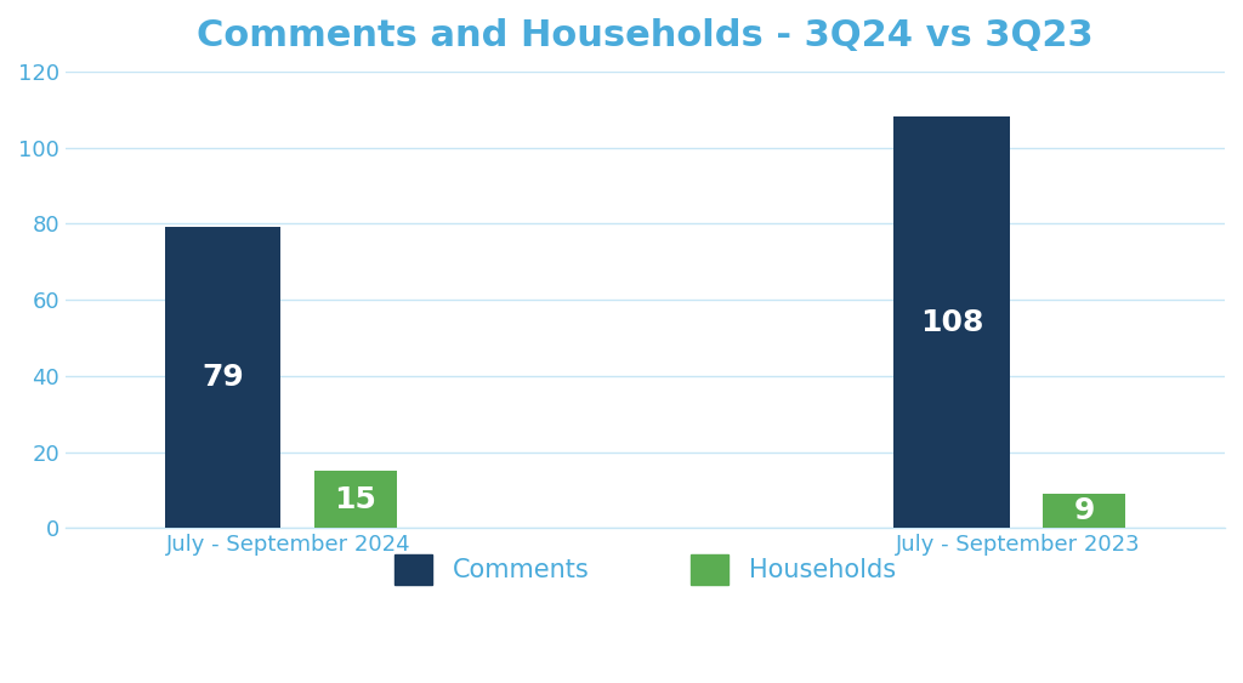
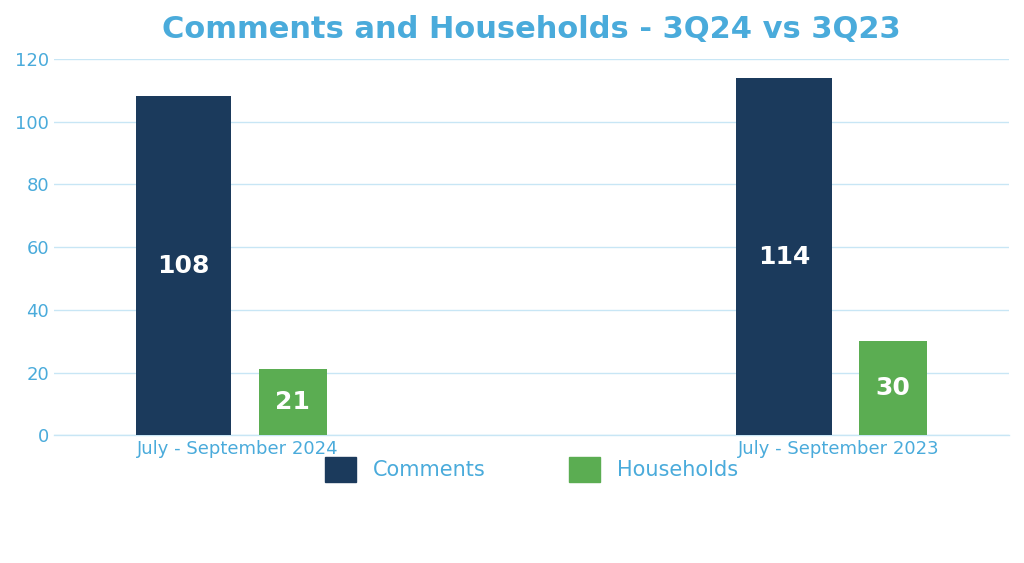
Comments/July - September 2024: 79 -> 108
Households/July - September 2024: 15 -> 21
Comments/July - September 2023: 108 -> 114
Households/July - September 2023: 9 -> 30
